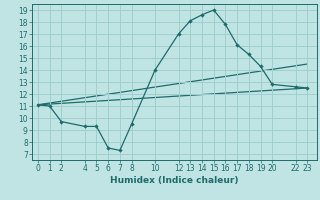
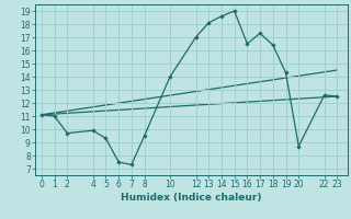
4: 9.3 -> 9.9
16: 17.8 -> 16.5
17: 16.1 -> 17.3
18: 15.3 -> 16.4
20: 12.8 -> 8.7
